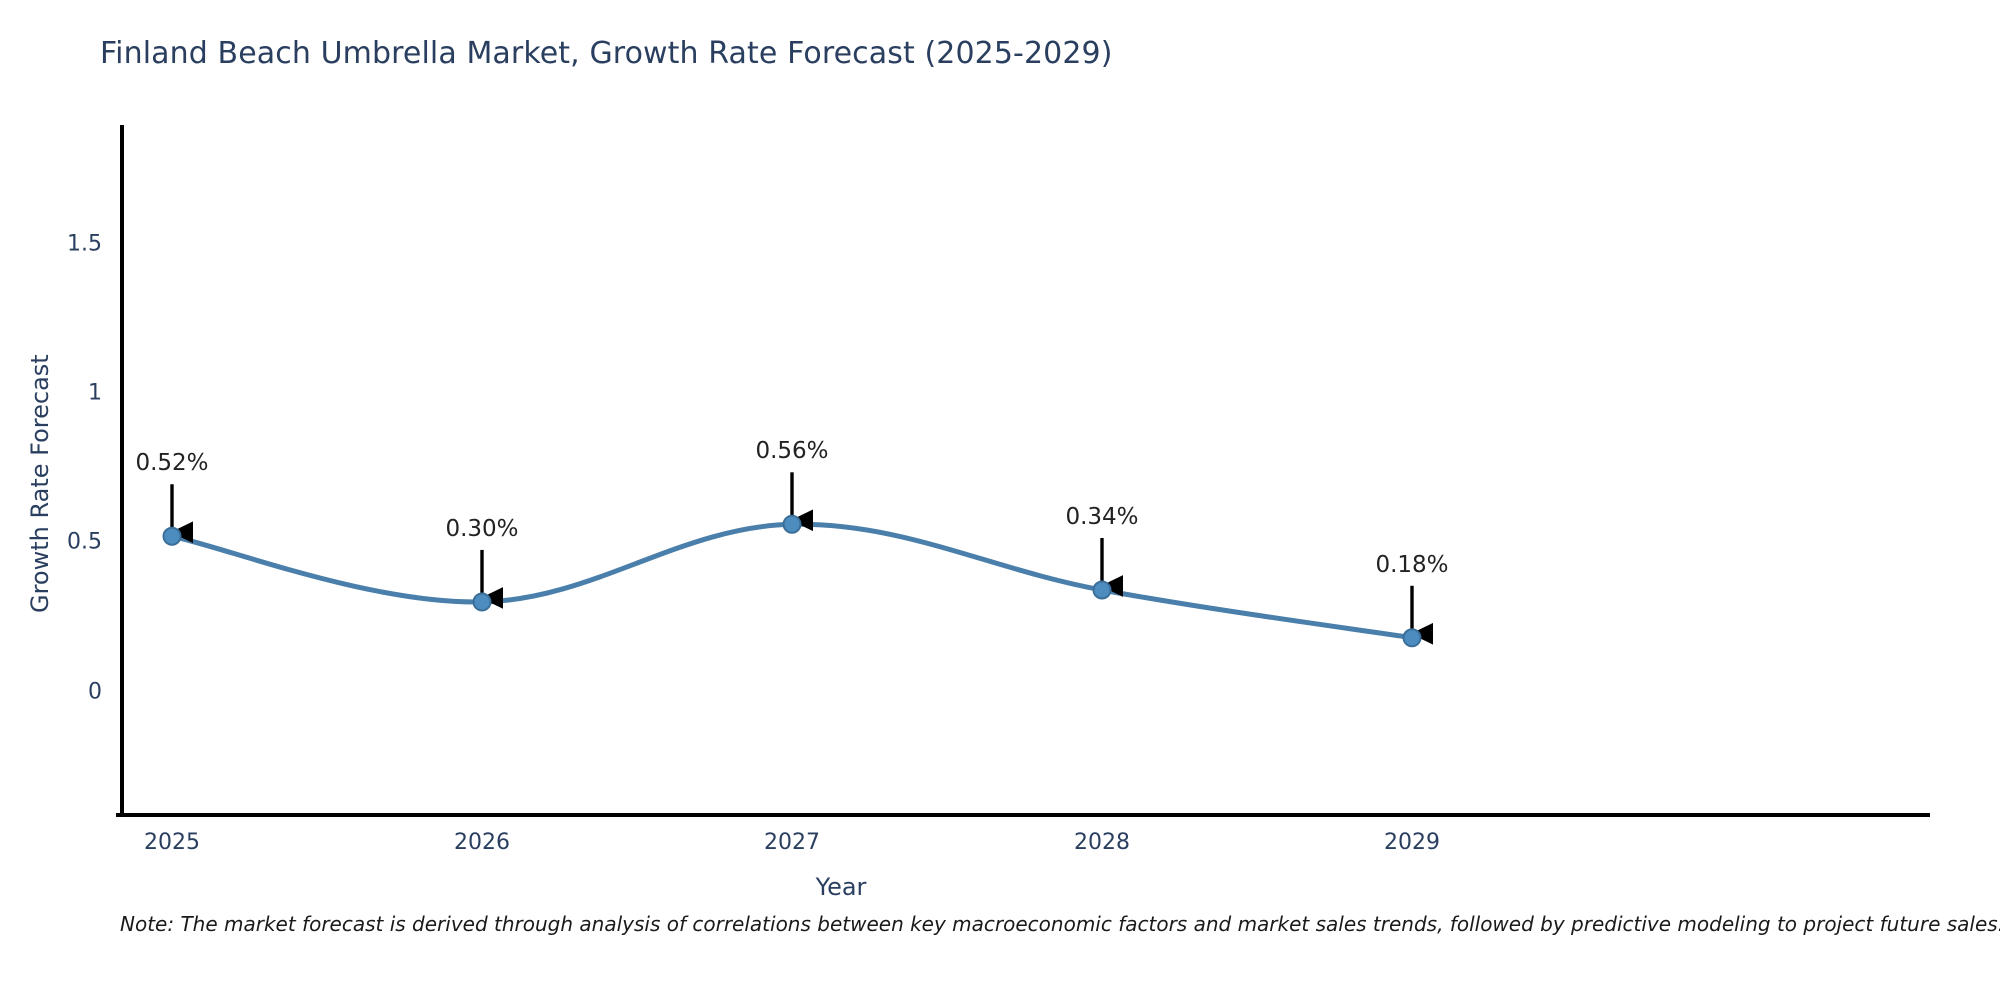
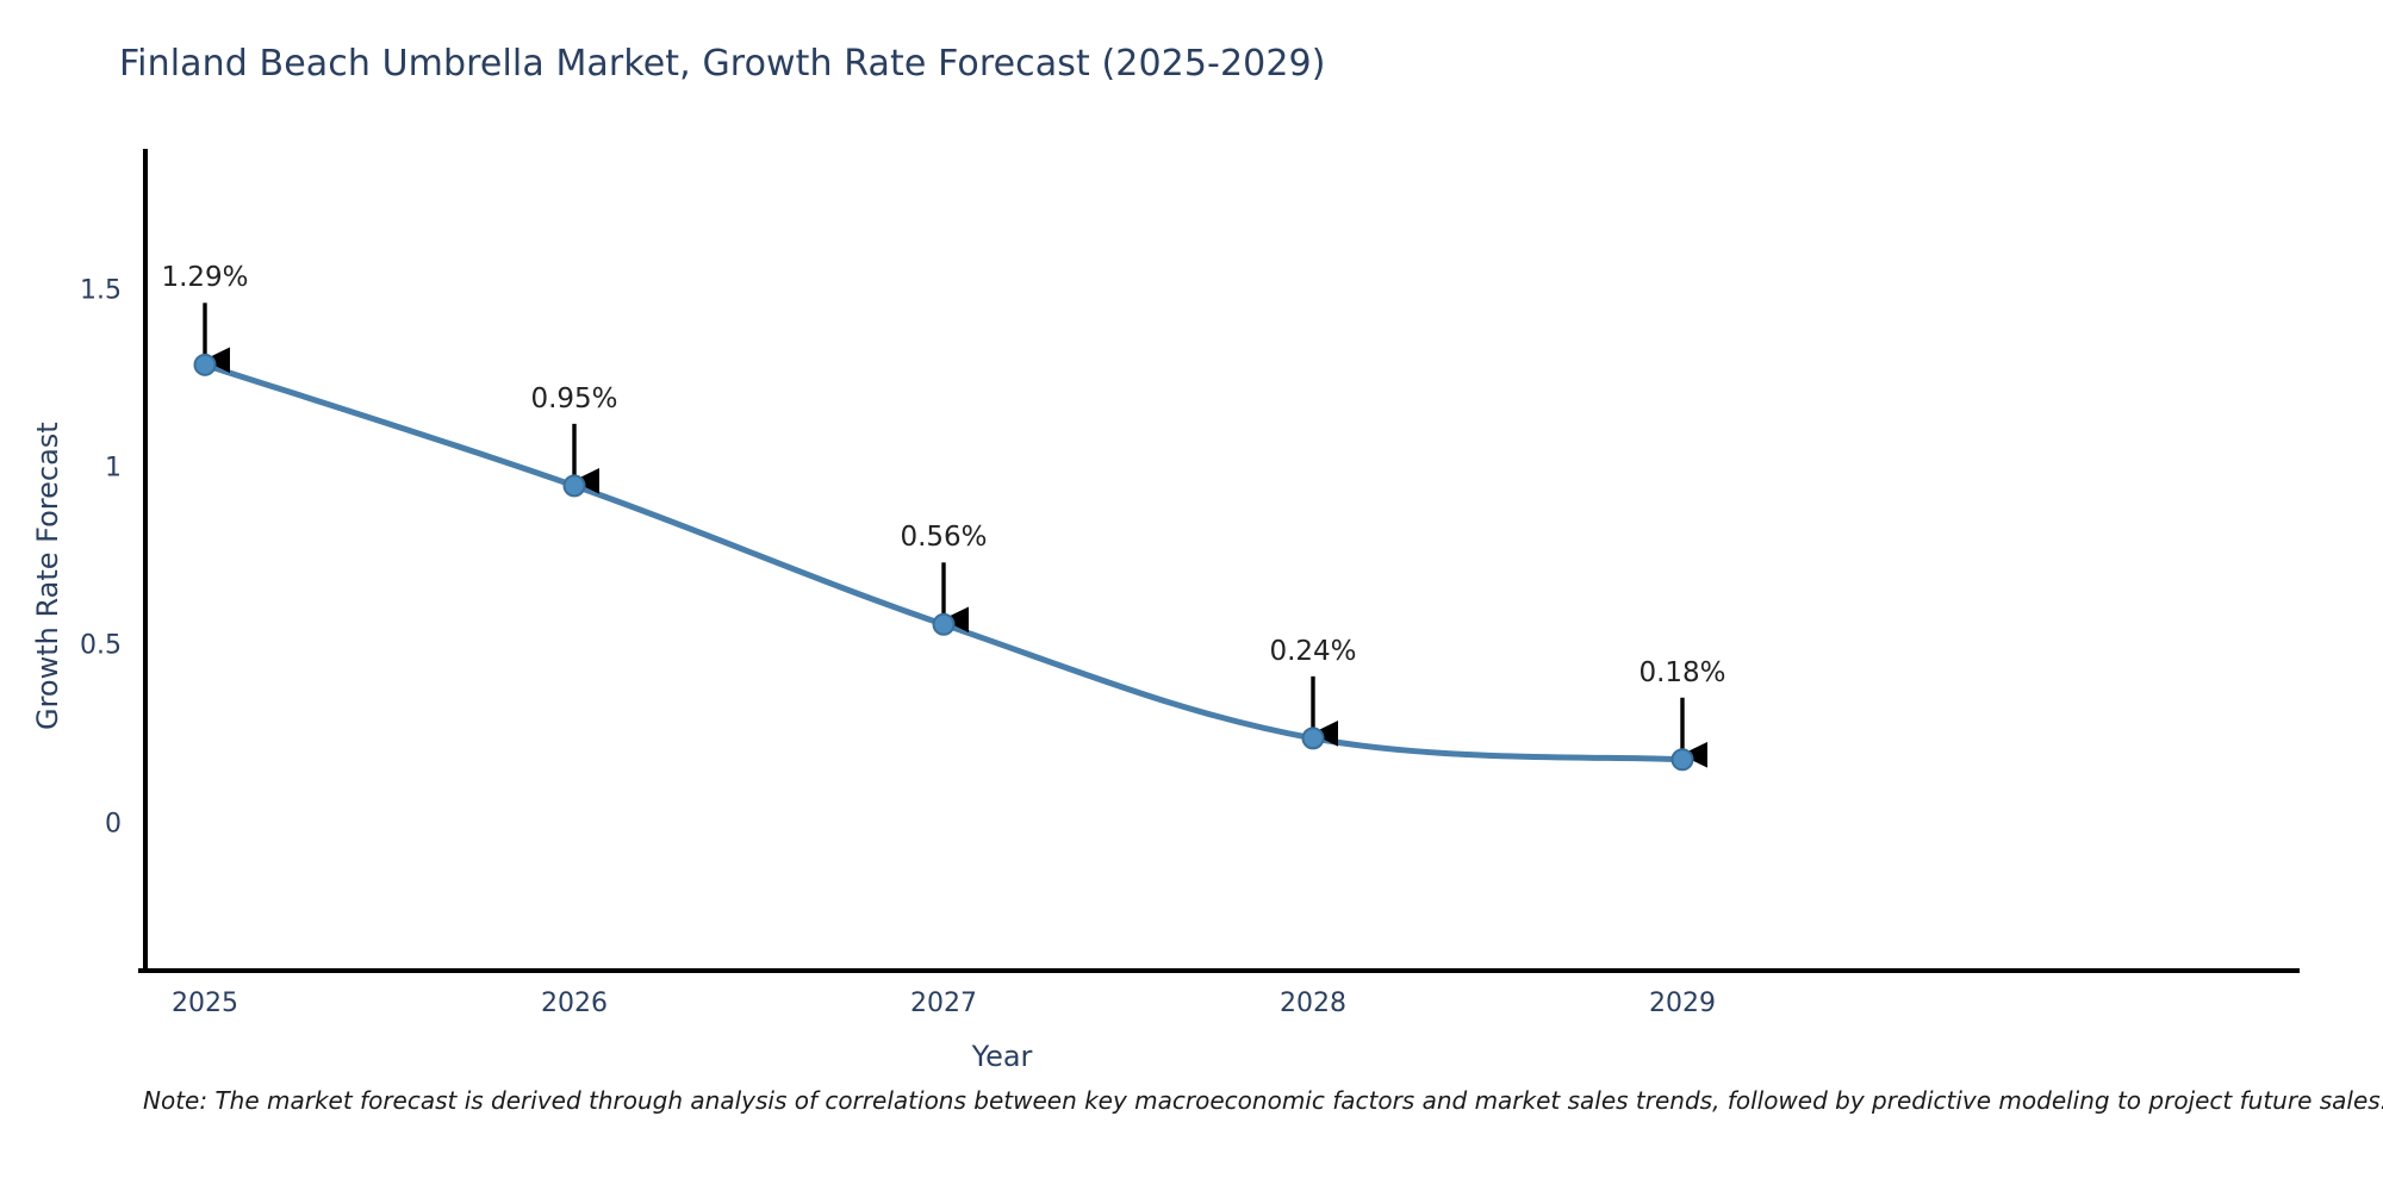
2025: 0.52% -> 1.29%
2026: 0.30% -> 0.95%
2028: 0.34% -> 0.24%
